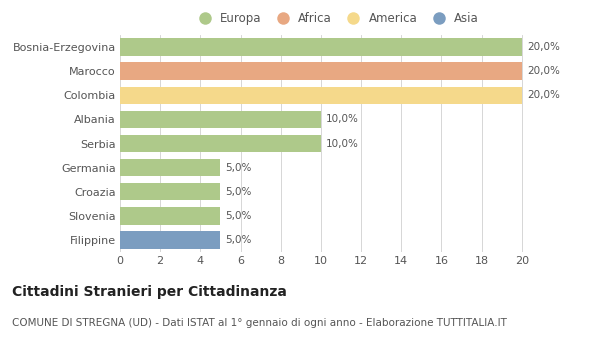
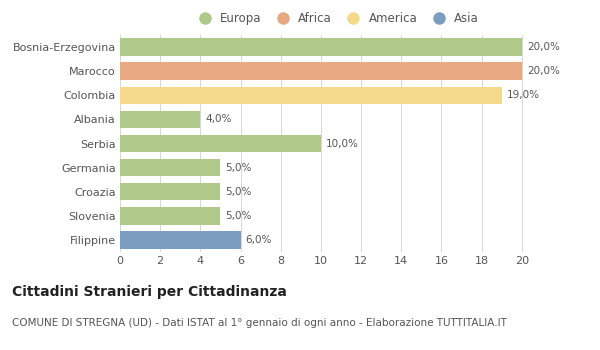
Colombia: 20,0% -> 19,0%
Albania: 10,0% -> 4,0%
Filippine: 5,0% -> 6,0%
